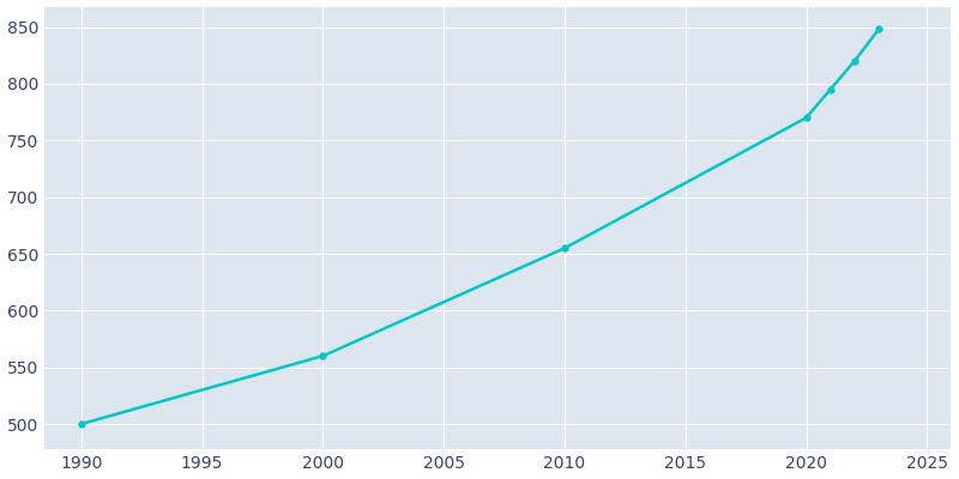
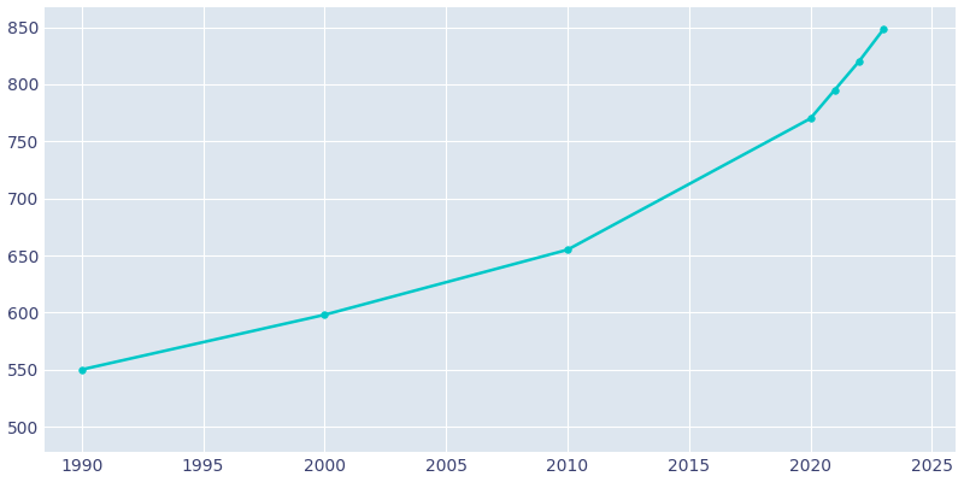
1990: 500 -> 550
2000: 560 -> 598
